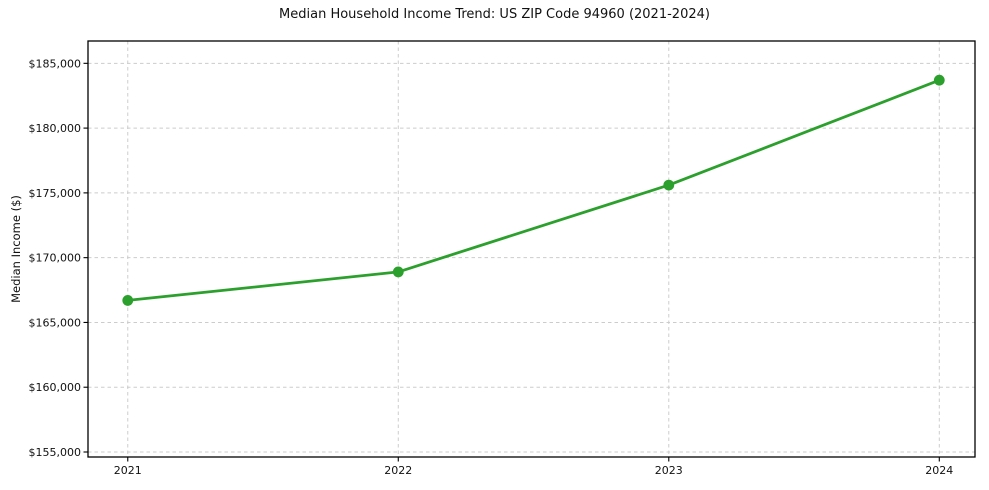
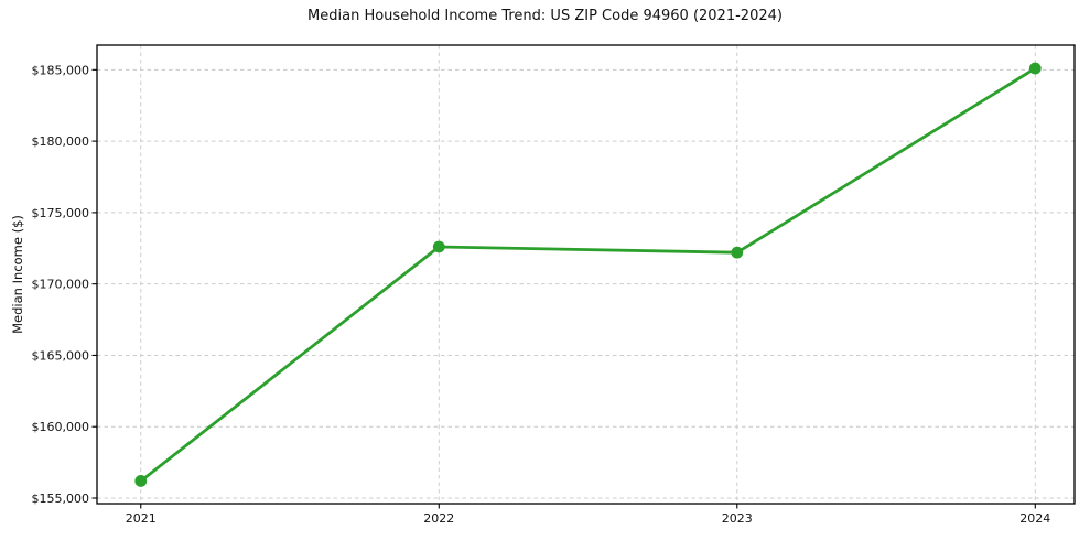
2021: $166700 -> $156200
2022: $168900 -> $172600
2023: $175600 -> $172200
2024: $183700 -> $185100
